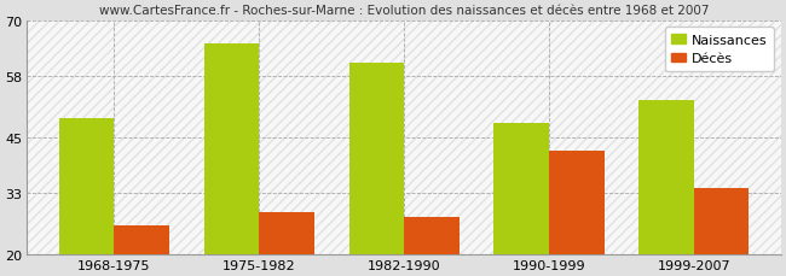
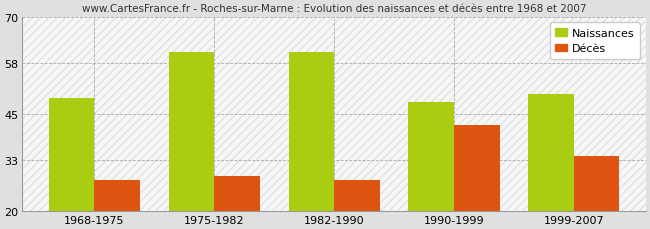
Décès/1968-1975: 26 -> 28
Naissances/1975-1982: 65 -> 61
Naissances/1999-2007: 53 -> 50
